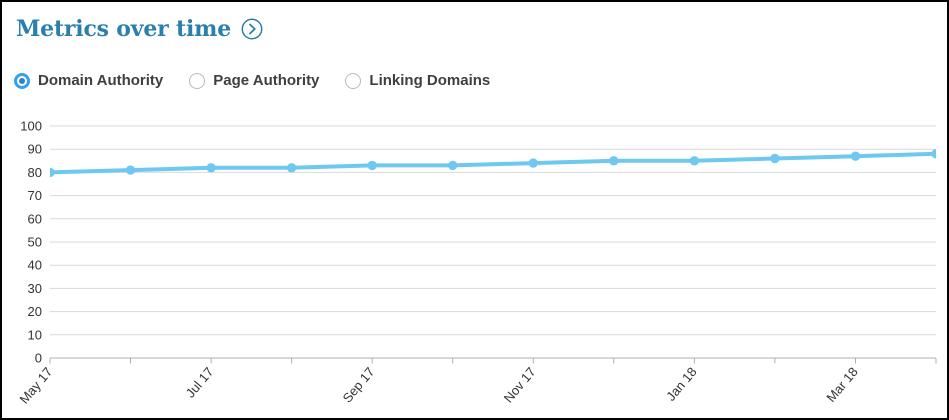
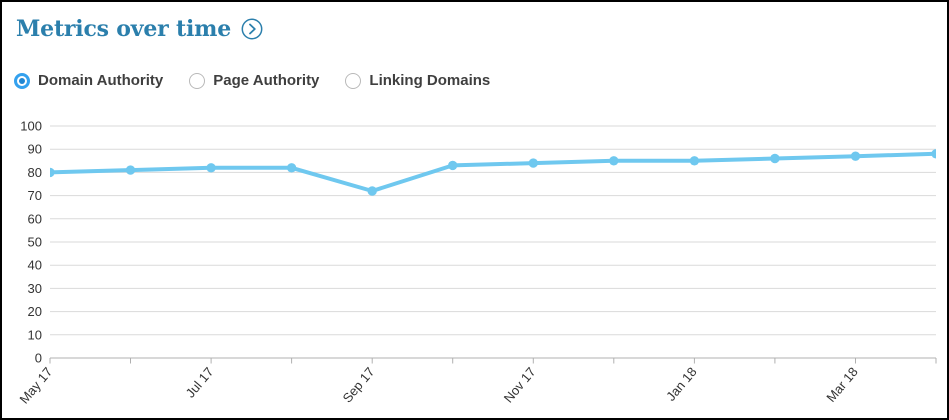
Sep 17: 83 -> 72
